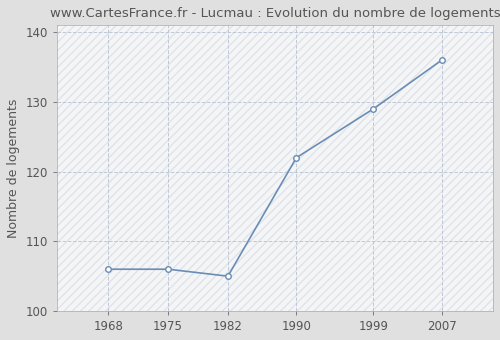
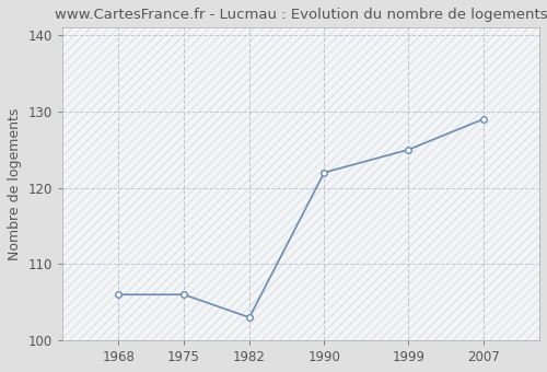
1982: 105 -> 103
1999: 129 -> 125
2007: 136 -> 129
